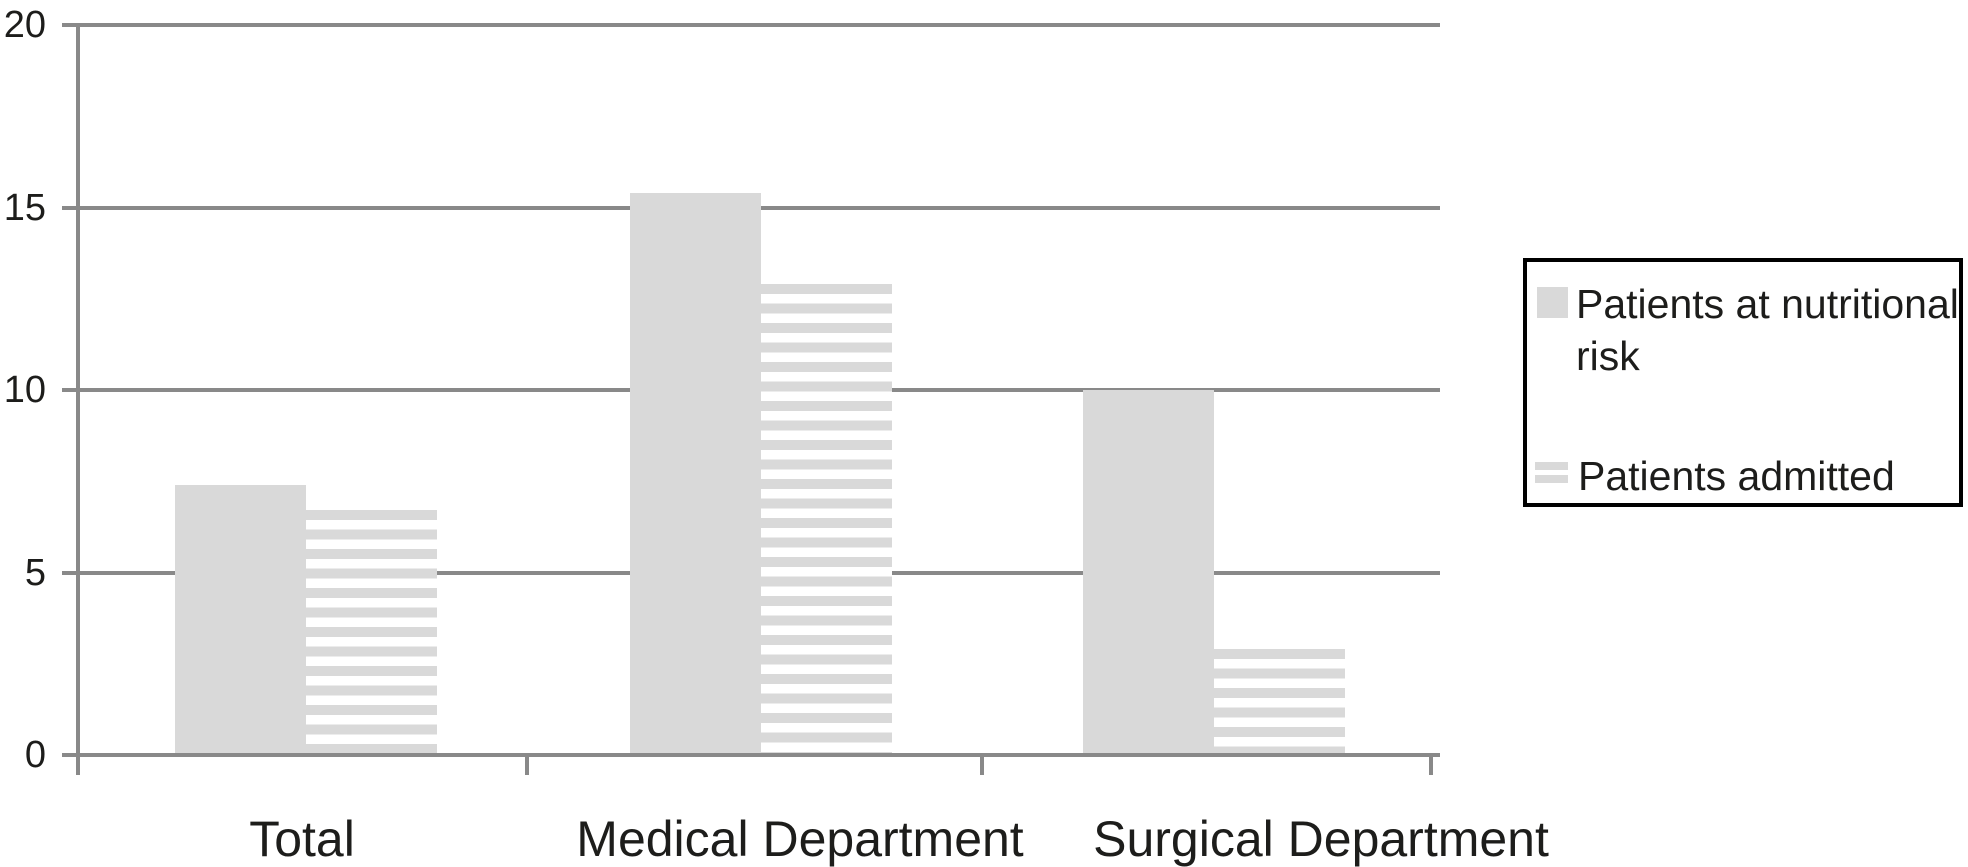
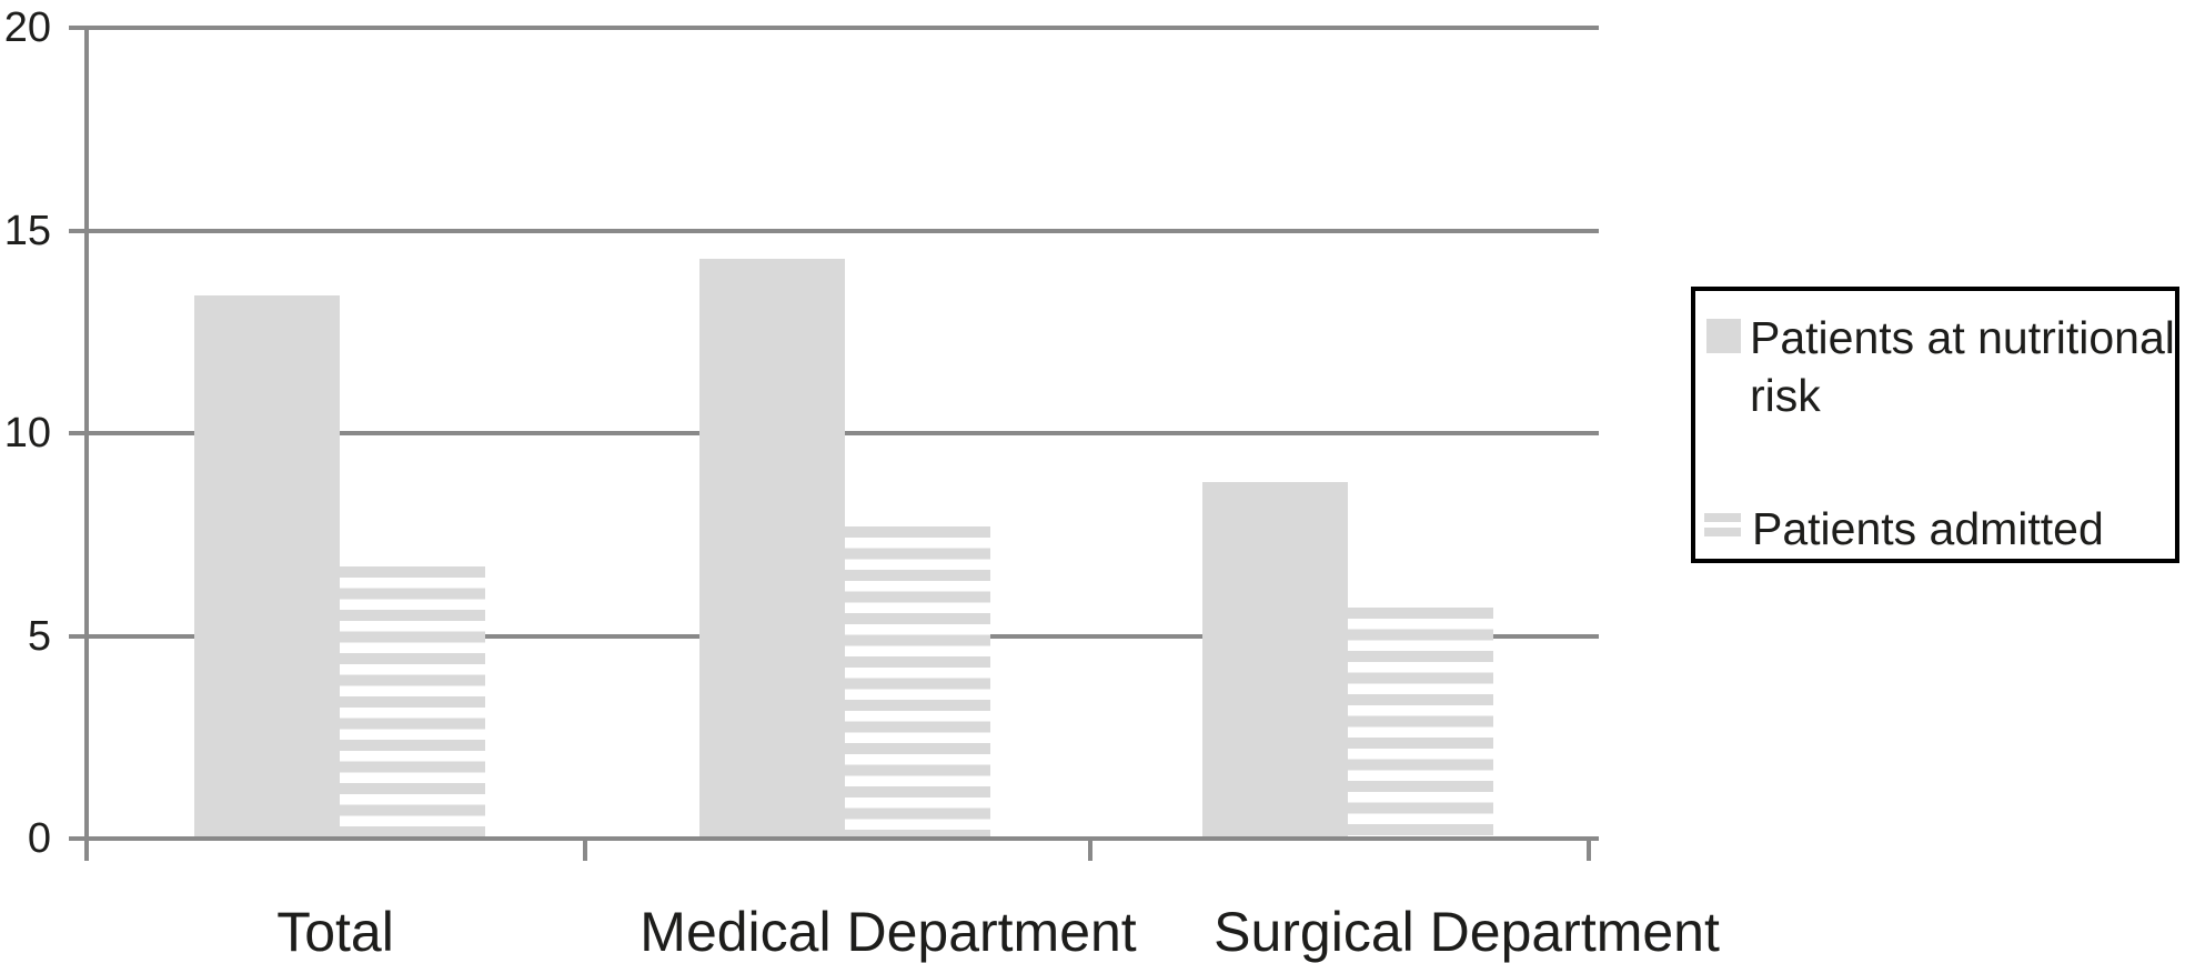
Patients at nutritional risk/Total: 7.4 -> 13.4
Patients at nutritional risk/Medical Department: 15.4 -> 14.3
Patients admitted/Medical Department: 12.9 -> 7.7
Patients at nutritional risk/Surgical Department: 10.0 -> 8.8
Patients admitted/Surgical Department: 2.9 -> 5.7
